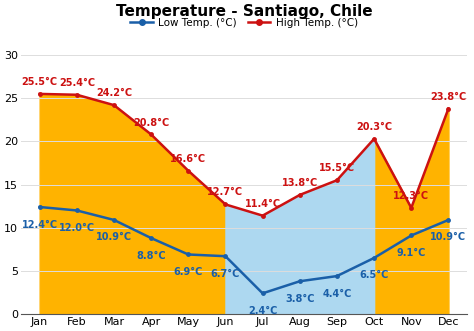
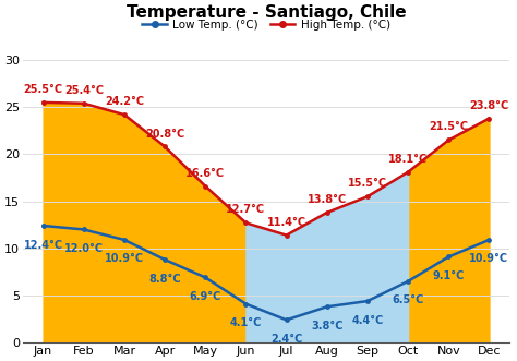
Low Temp. (°C)/Jun: 6.7°C -> 4.1°C
High Temp. (°C)/Oct: 20.3°C -> 18.1°C
High Temp. (°C)/Nov: 12.3°C -> 21.5°C
